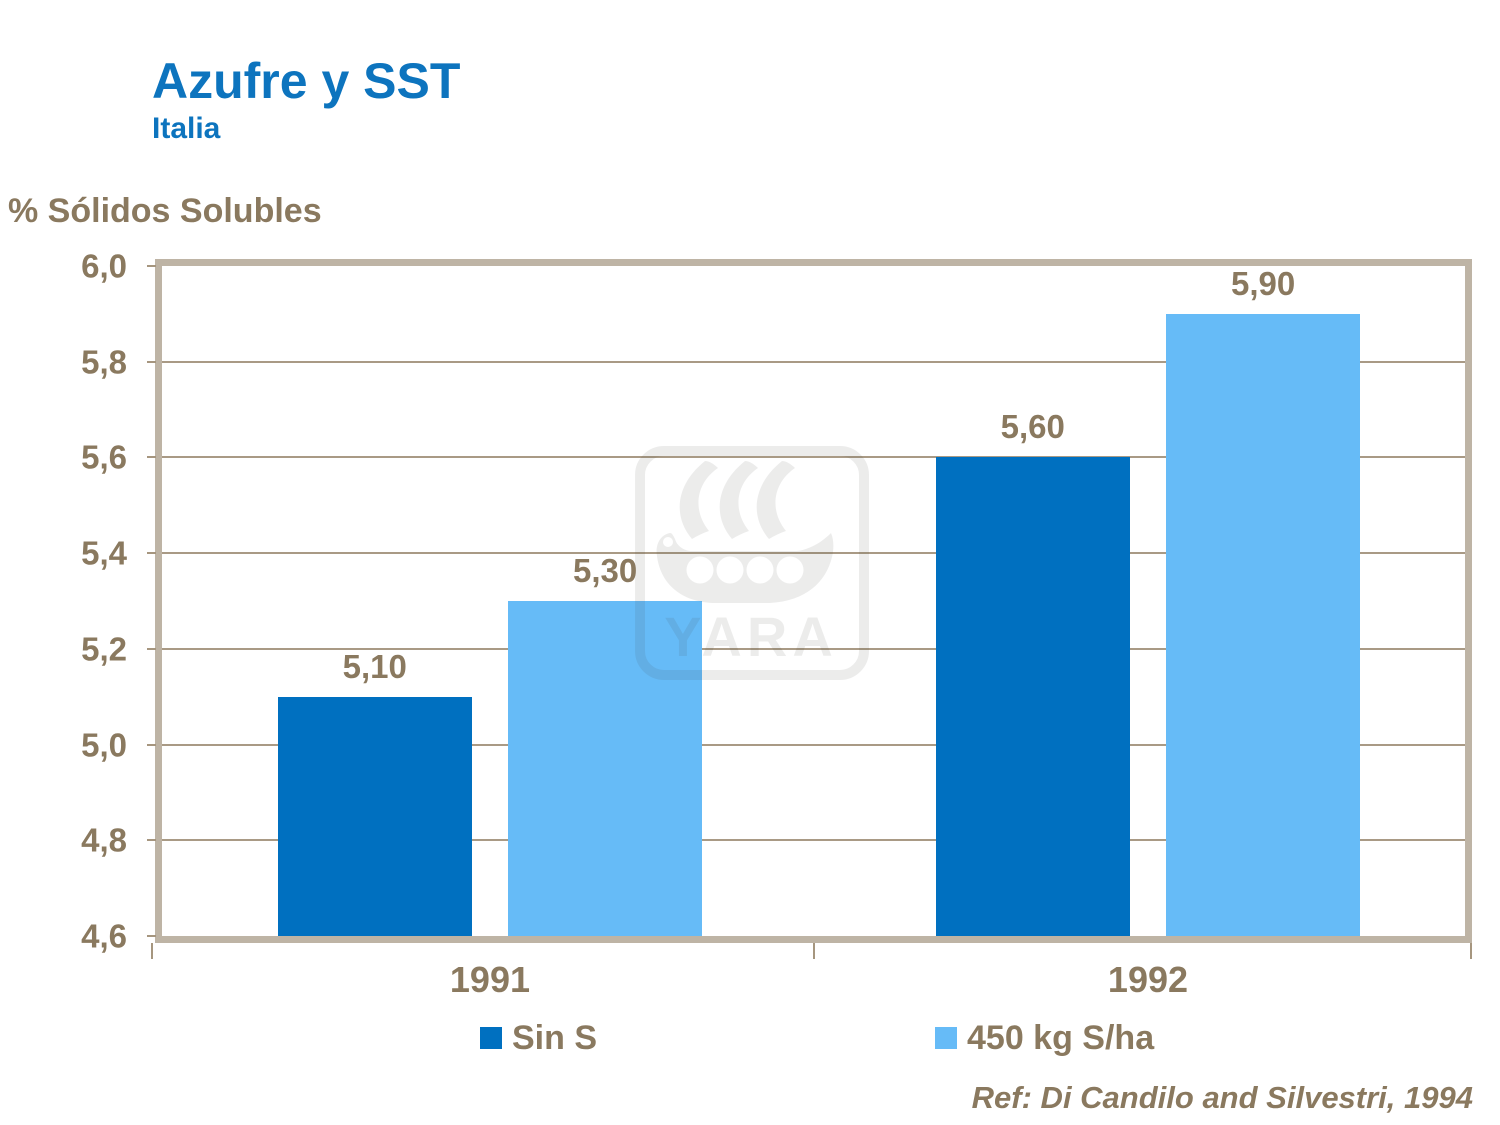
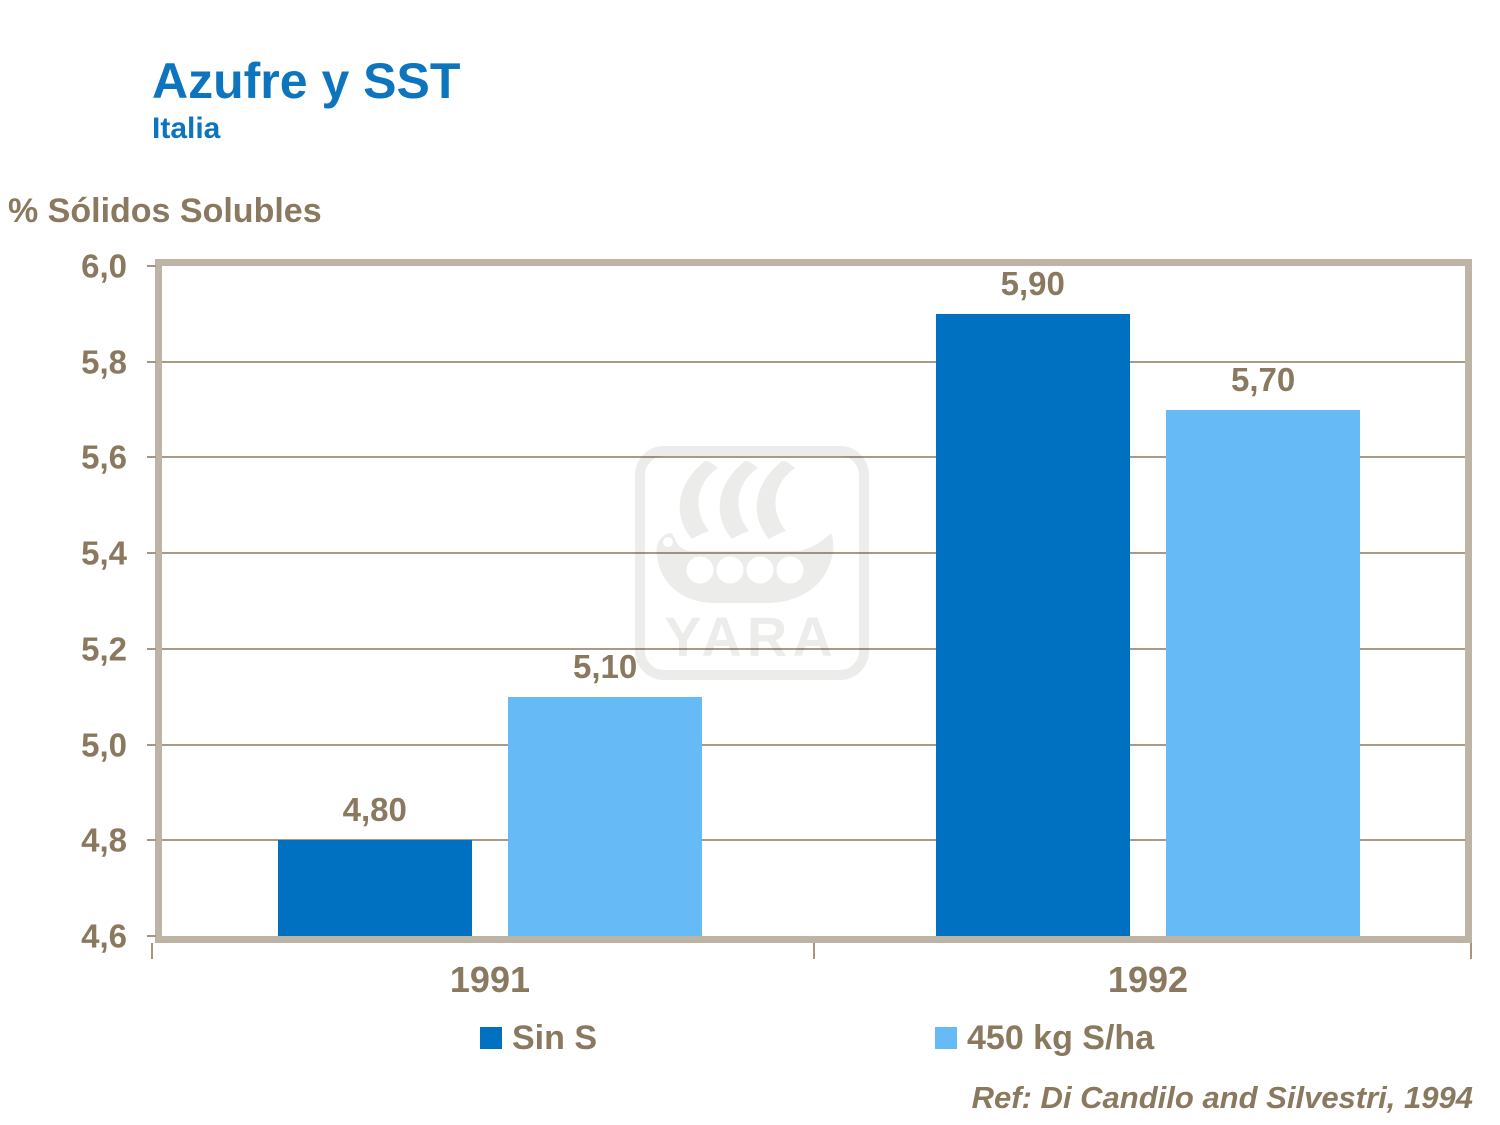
Sin S/1991: 5,10 -> 4,80
450 kg S/ha/1991: 5,30 -> 5,10
Sin S/1992: 5,60 -> 5,90
450 kg S/ha/1992: 5,90 -> 5,70
